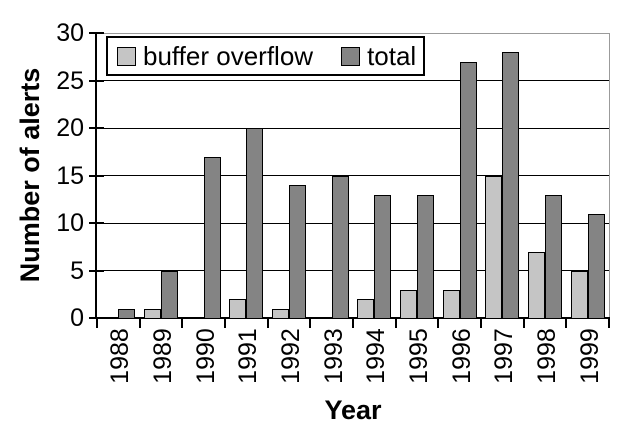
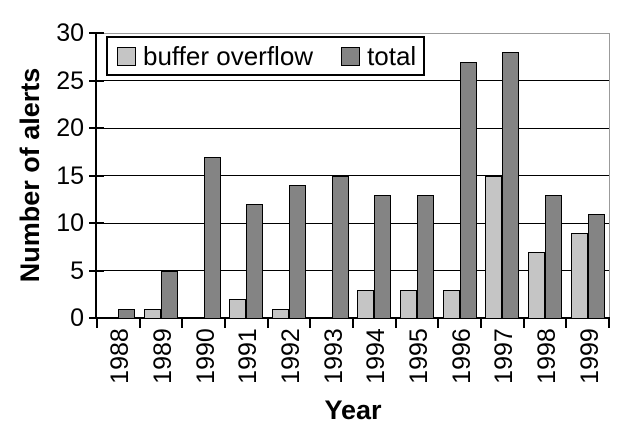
total/1991: 20 -> 12
buffer overflow/1994: 2 -> 3
buffer overflow/1999: 5 -> 9
